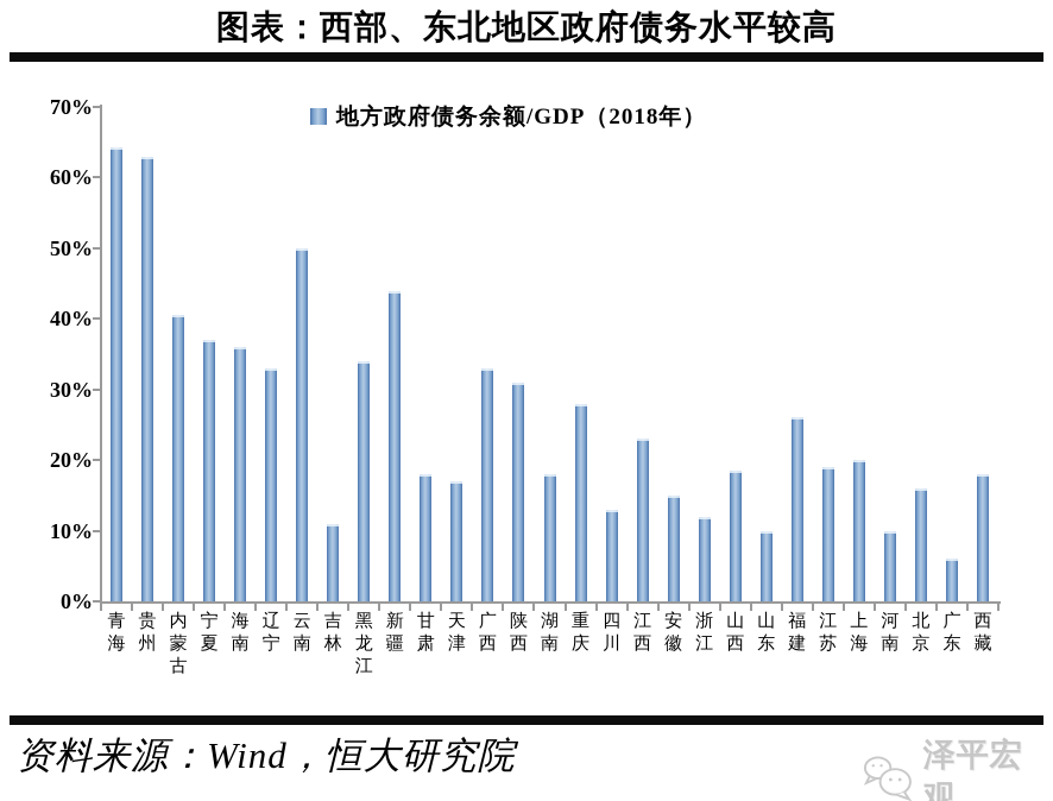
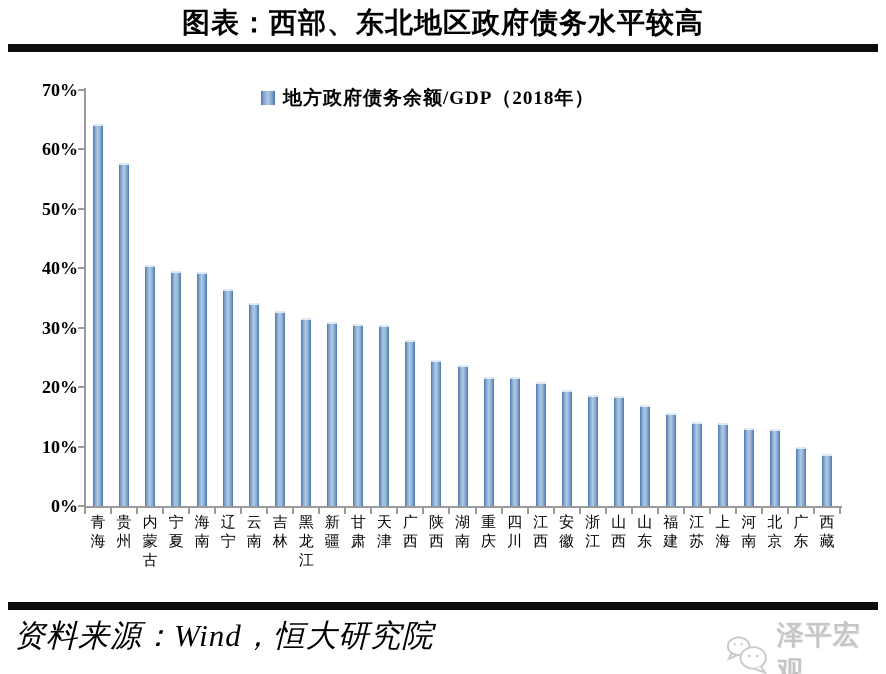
贵州: 63% -> 58%
宁夏: 37% -> 40%
海南: 36% -> 39%
辽宁: 33% -> 36%
云南: 50% -> 34%
吉林: 11% -> 33%
黑龙江: 34% -> 32%
新疆: 44% -> 31%
甘肃: 18% -> 31%
天津: 17% -> 30%
广西: 33% -> 28%
陕西: 31% -> 25%
湖南: 18% -> 24%
重庆: 28% -> 22%
四川: 13% -> 22%
江西: 23% -> 21%
安徽: 15% -> 20%
浙江: 12% -> 19%
山东: 10% -> 17%
福建: 26% -> 16%
江苏: 19% -> 14%
上海: 20% -> 14%
河南: 10% -> 13%
北京: 16% -> 13%
广东: 6% -> 10%
西藏: 18% -> 9%
